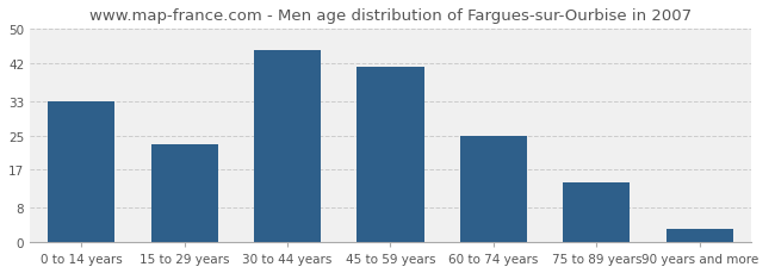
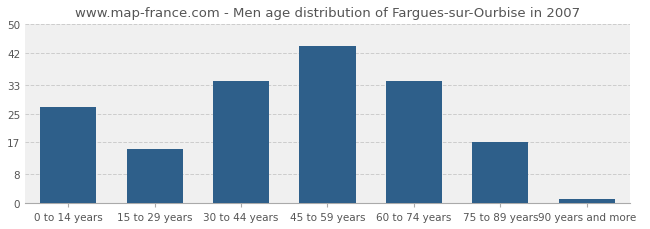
0 to 14 years: 33 -> 27
15 to 29 years: 23 -> 15
30 to 44 years: 45 -> 34
45 to 59 years: 41 -> 44
60 to 74 years: 25 -> 34
75 to 89 years: 14 -> 17
90 years and more: 3 -> 1
